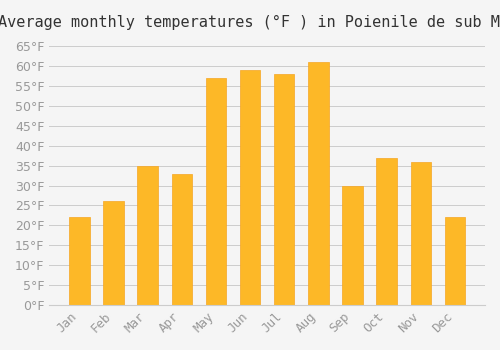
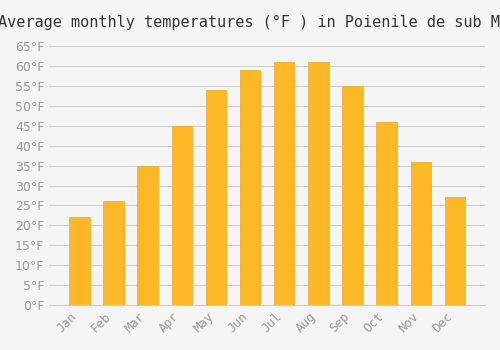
Apr: 33°F -> 45°F
May: 57°F -> 54°F
Jul: 58°F -> 61°F
Sep: 30°F -> 55°F
Oct: 37°F -> 46°F
Dec: 22°F -> 27°F
